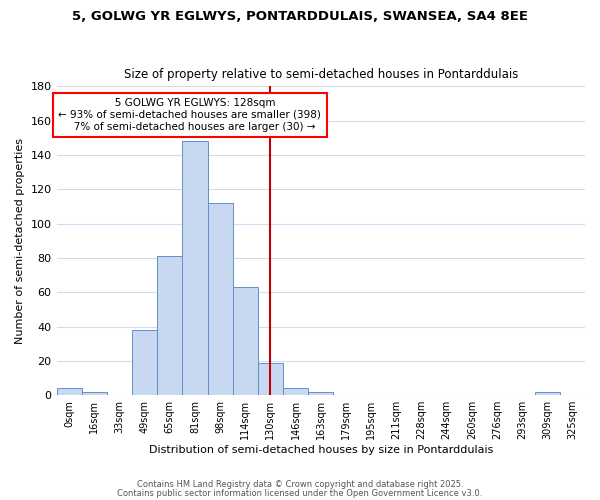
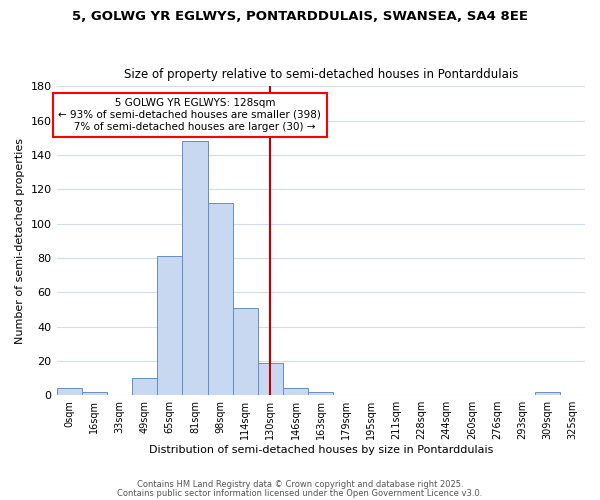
49sqm: 38 -> 10
114sqm: 63 -> 51
